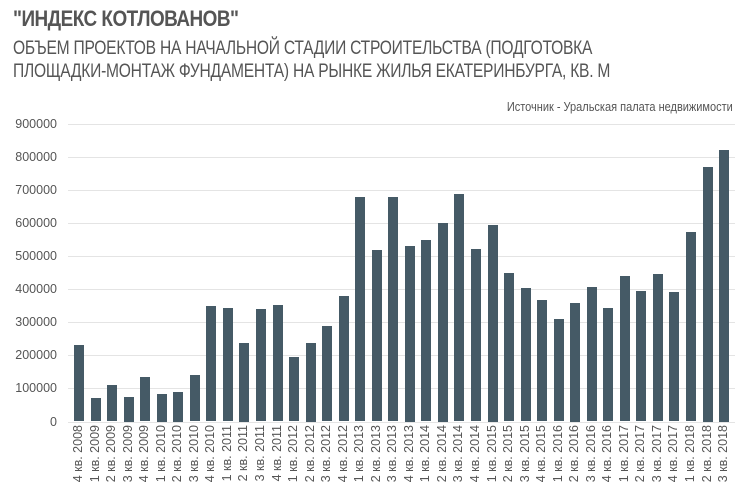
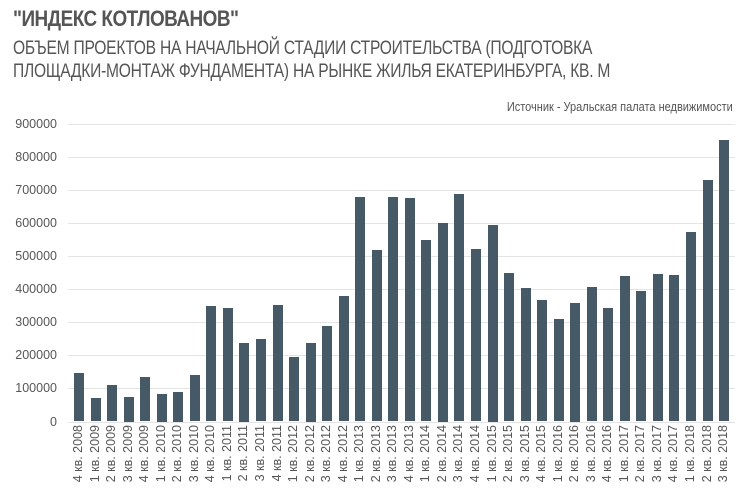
4 кв. 2008: 230000 -> 150000
3 кв. 2011: 340000 -> 250000
4 кв. 2013: 530000 -> 670000
4 кв. 2017: 390000 -> 440000
2 кв. 2018: 770000 -> 730000
3 кв. 2018: 820000 -> 850000
